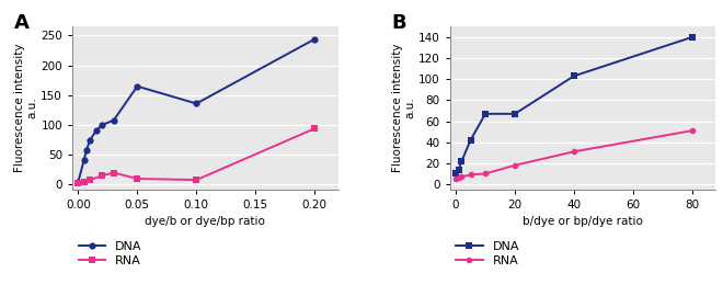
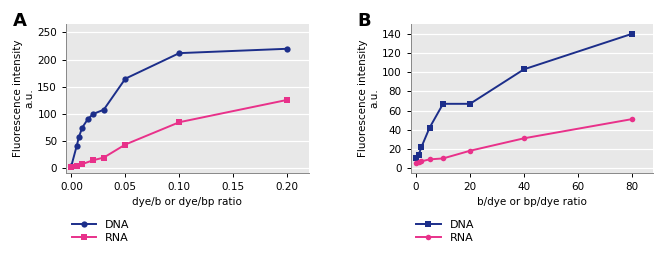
RNA/0.05: 10 -> 44
DNA/0.10: 136 -> 212
RNA/0.10: 8 -> 85
DNA/0.20: 244 -> 220
RNA/0.20: 94 -> 126
